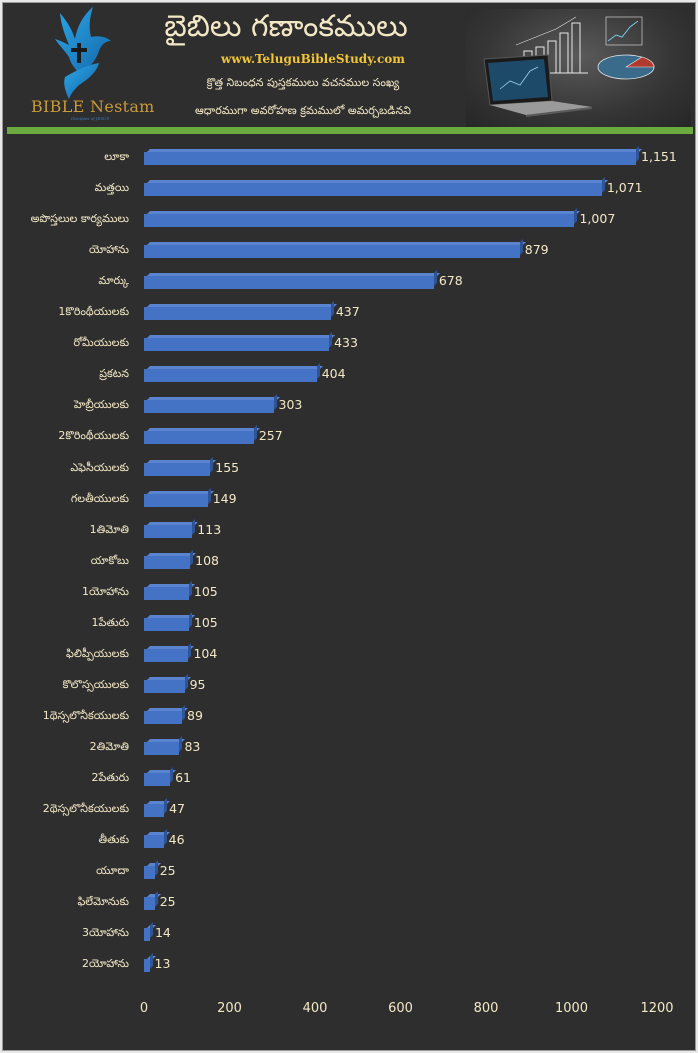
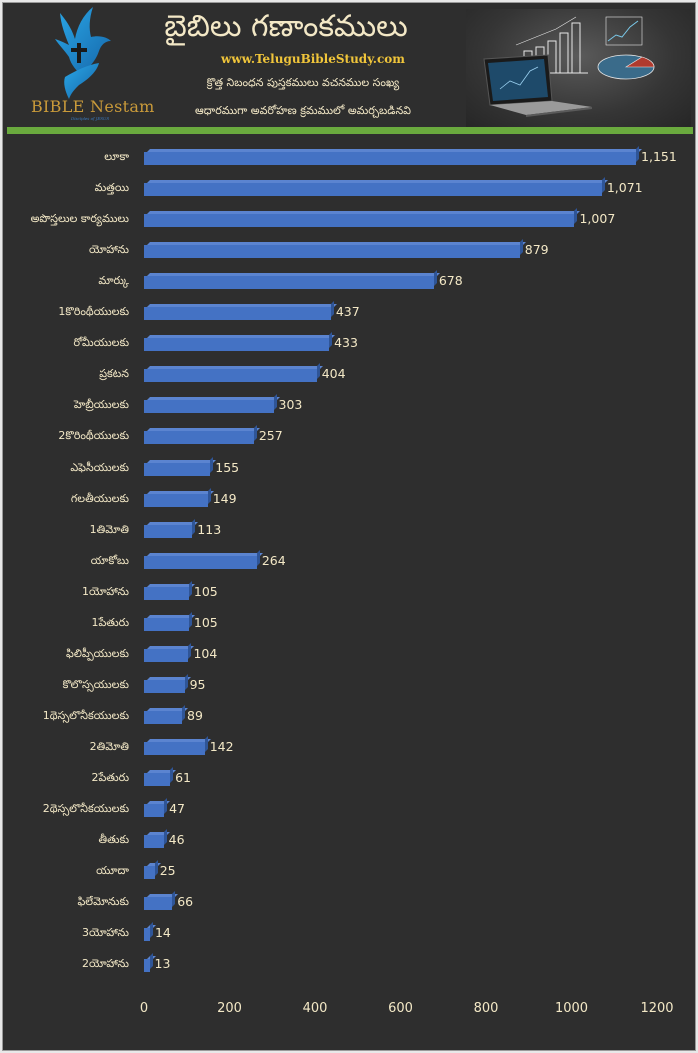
యాకోబు: 108 -> 264
2తిమోతి: 83 -> 142
ఫిలేమోనుకు: 25 -> 66
